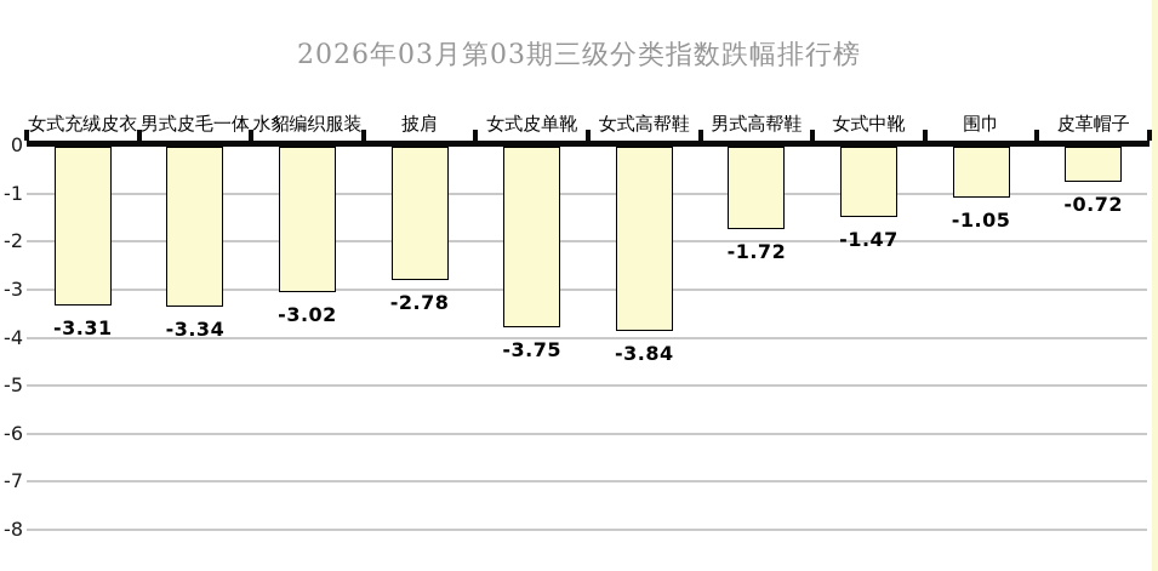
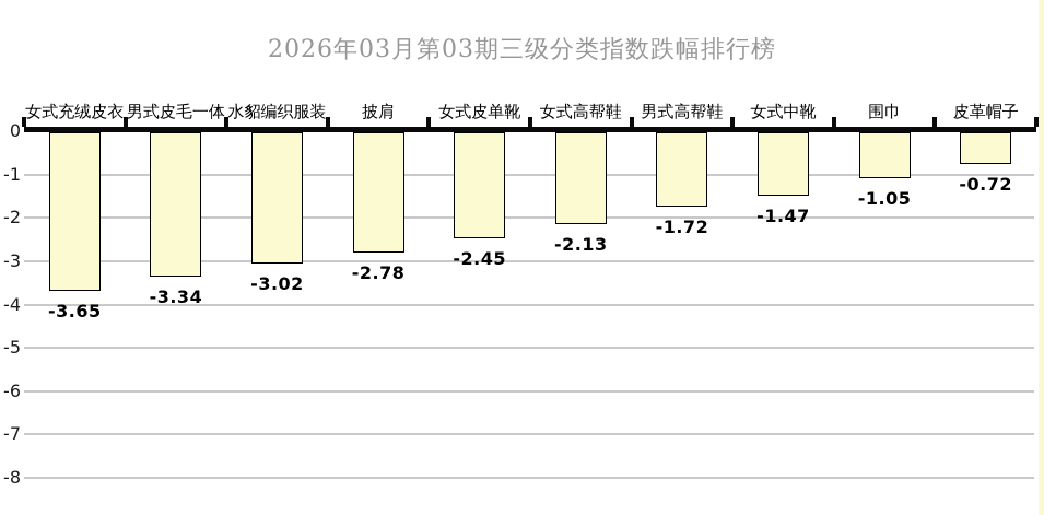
女式充绒皮衣: -3.31 -> -3.65
女式皮单靴: -3.75 -> -2.45
女式高帮鞋: -3.84 -> -2.13
